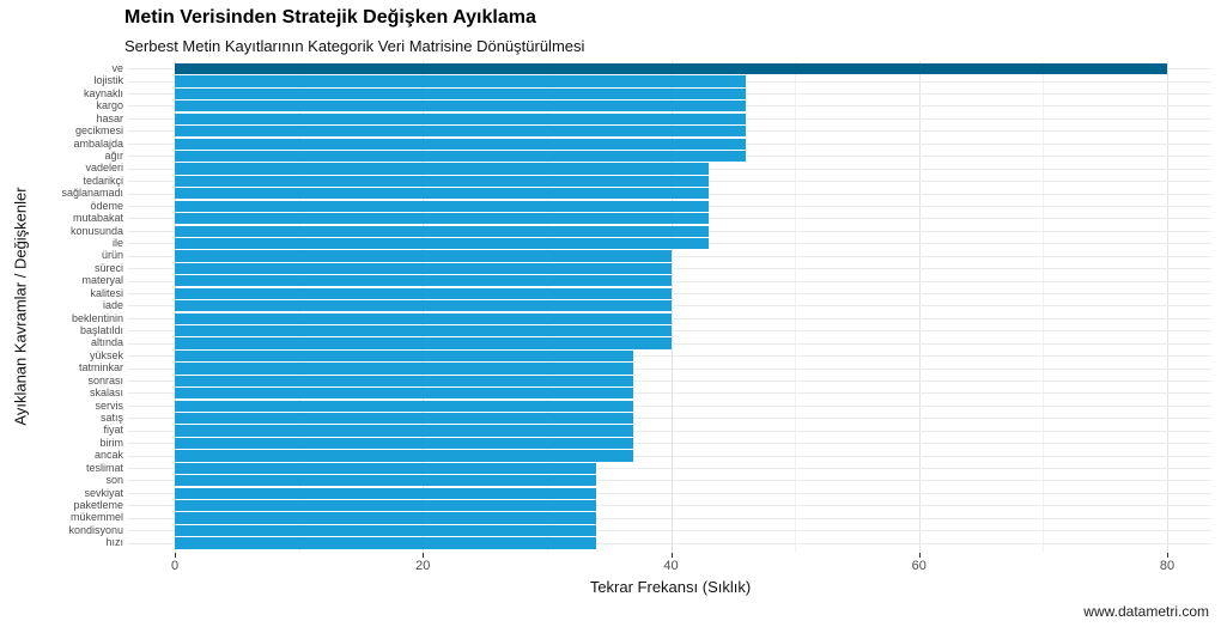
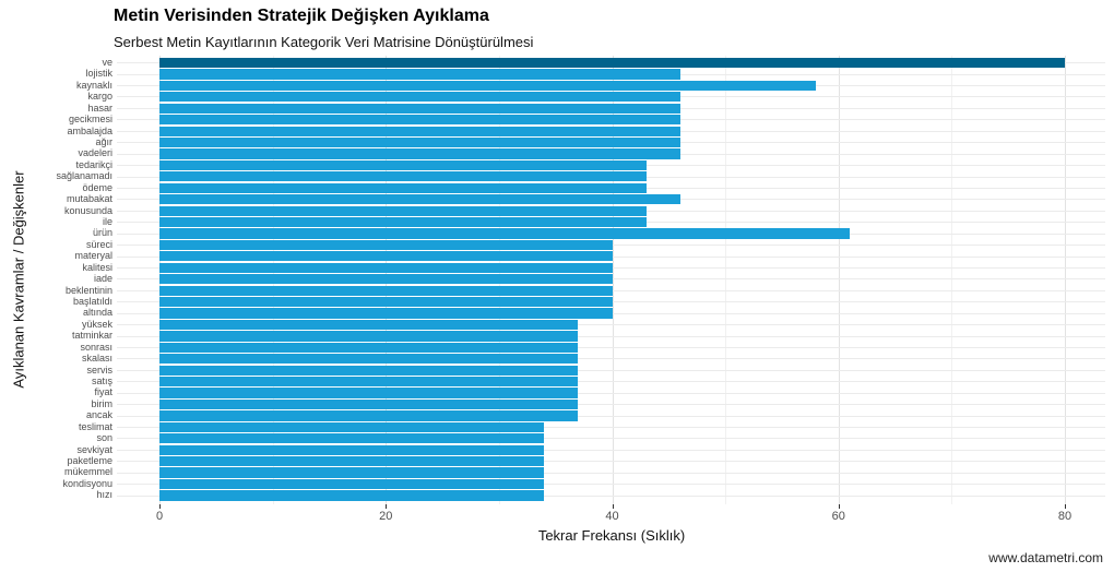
kaynaklı: 46 -> 58
vadeleri: 43 -> 46
mutabakat: 43 -> 46
ürün: 40 -> 61
